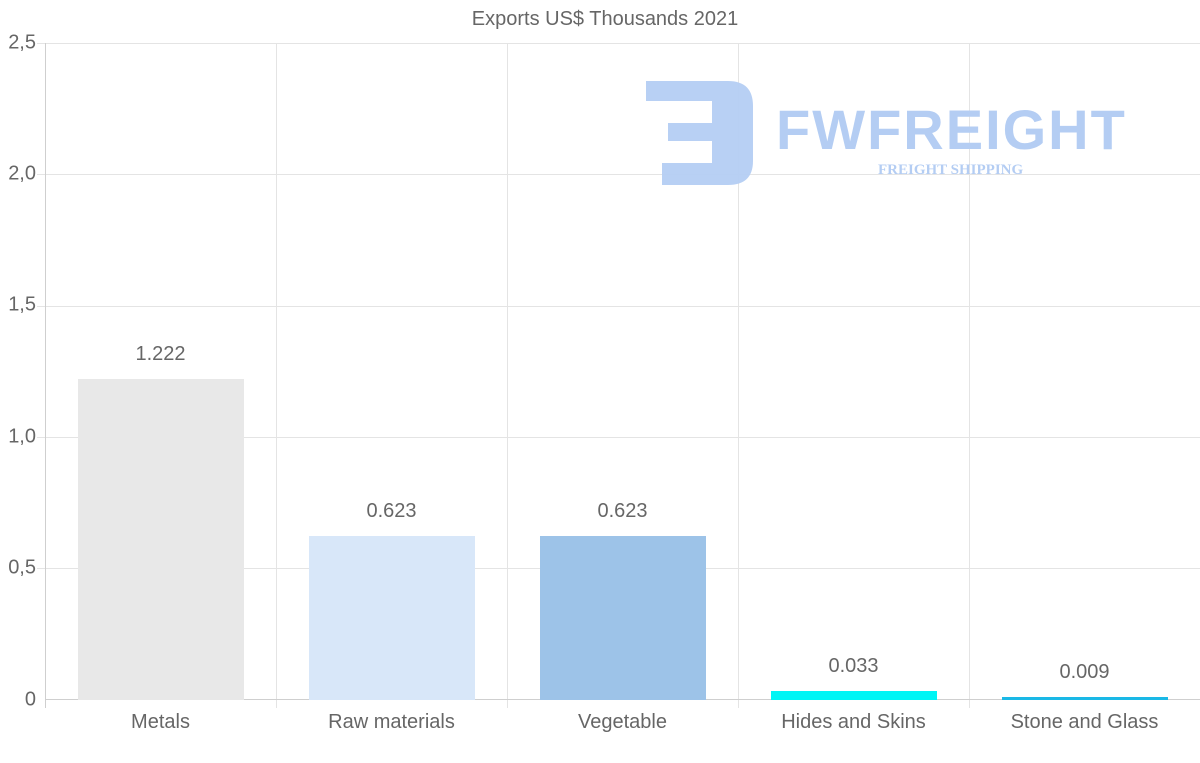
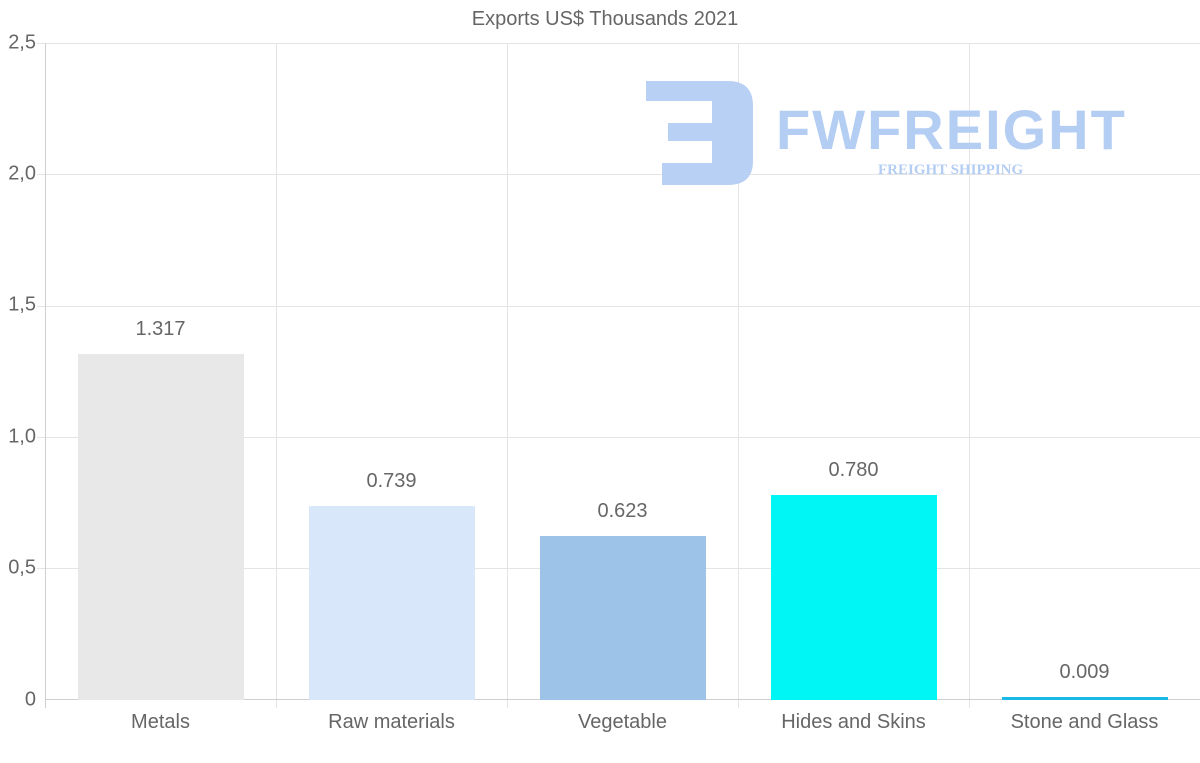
Metals: 1.222 -> 1.317
Raw materials: 0.623 -> 0.739
Hides and Skins: 0.033 -> 0.780
